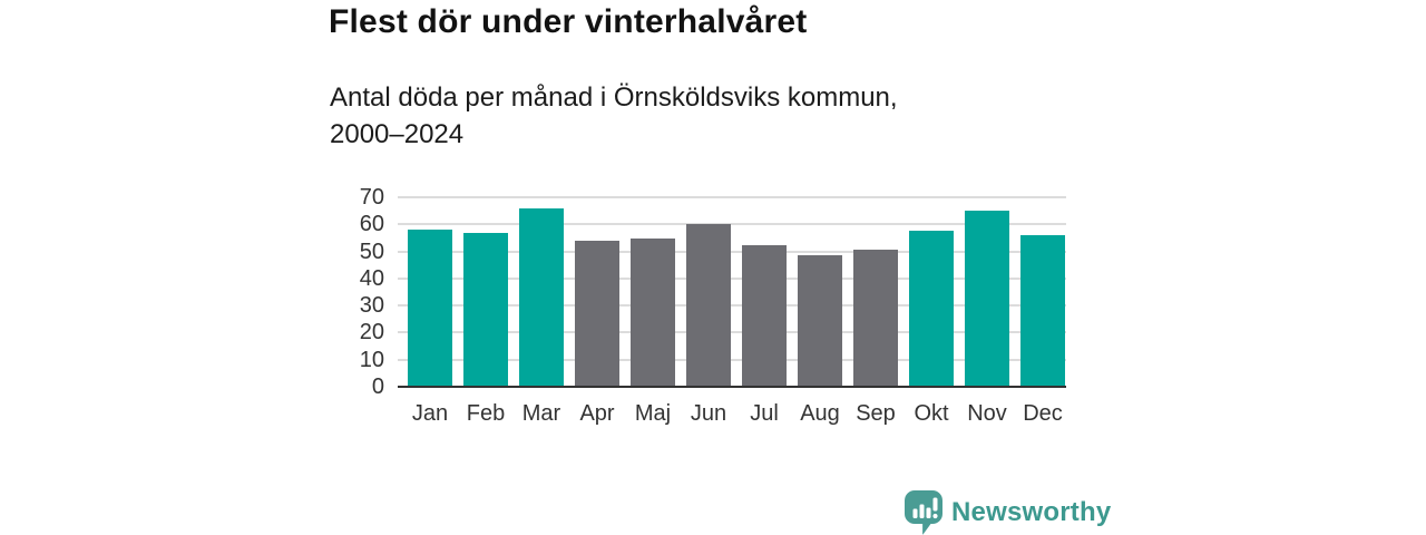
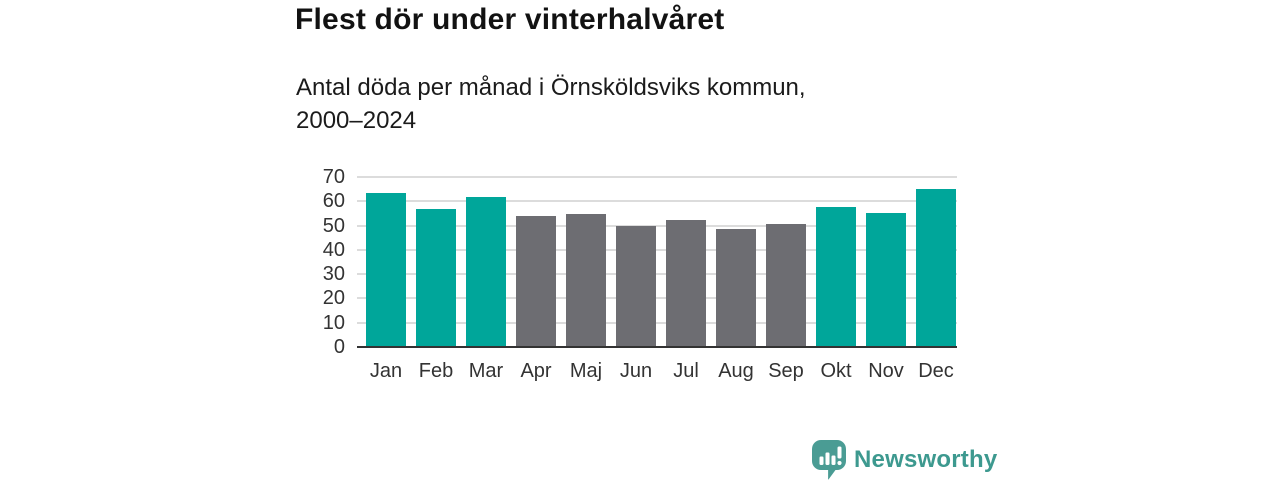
Jan: 58 -> 63
Mar: 66 -> 62
Jun: 60 -> 50
Nov: 65 -> 55
Dec: 56 -> 65
